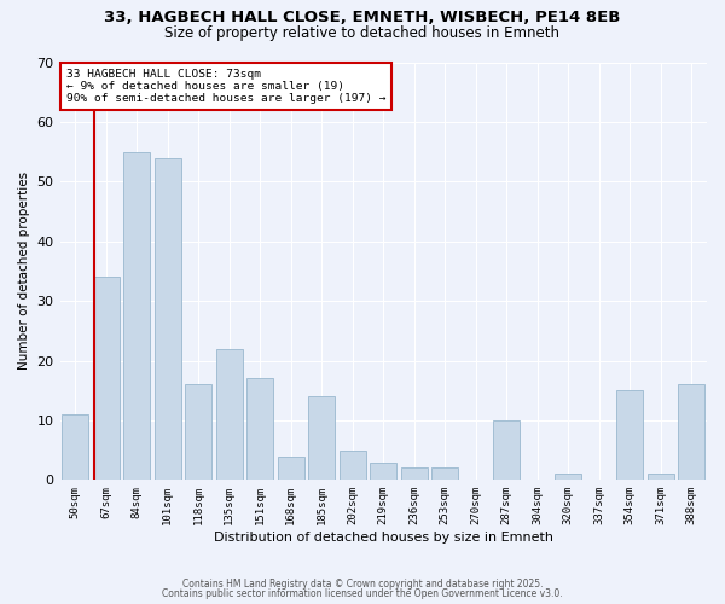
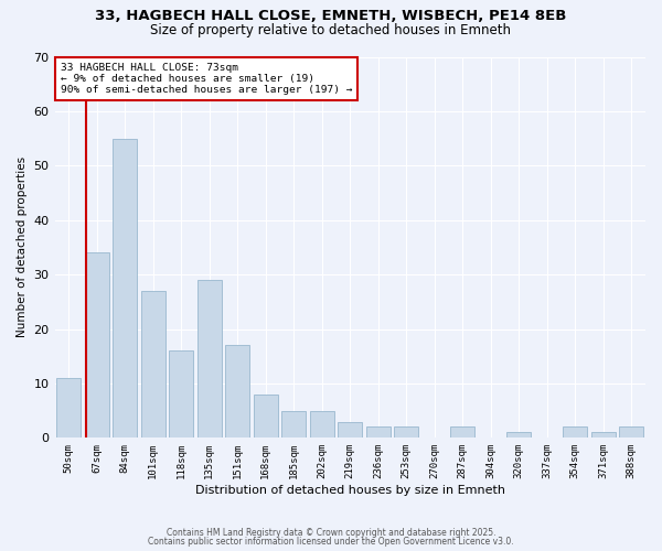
101sqm: 54 -> 27
135sqm: 22 -> 29
168sqm: 4 -> 8
185sqm: 14 -> 5
287sqm: 10 -> 2
354sqm: 15 -> 2
388sqm: 16 -> 2
